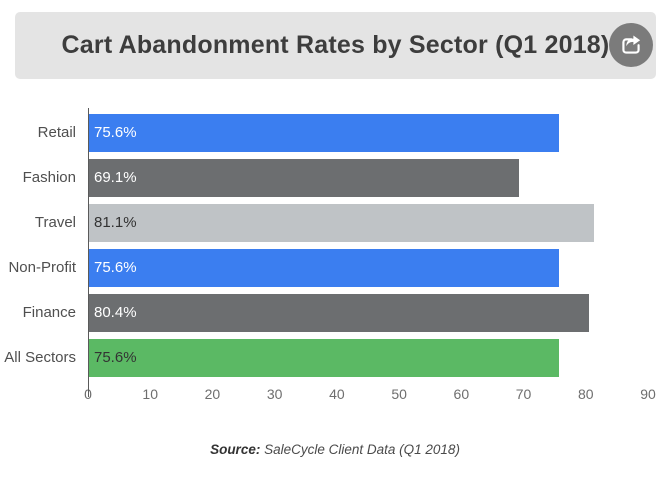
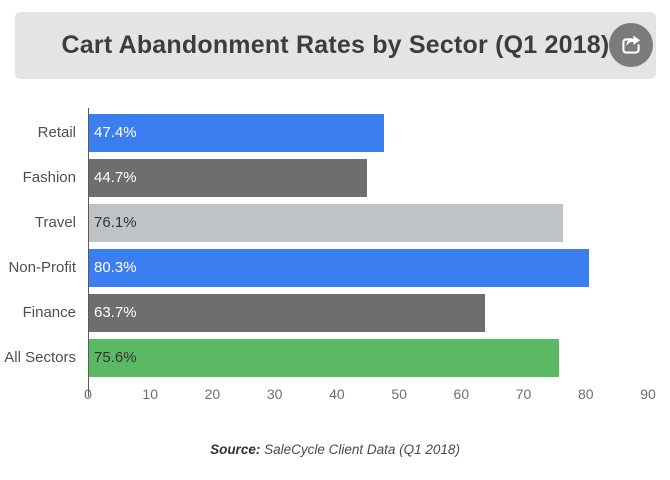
Retail: 75.6% -> 47.4%
Fashion: 69.1% -> 44.7%
Travel: 81.1% -> 76.1%
Non-Profit: 75.6% -> 80.3%
Finance: 80.4% -> 63.7%
